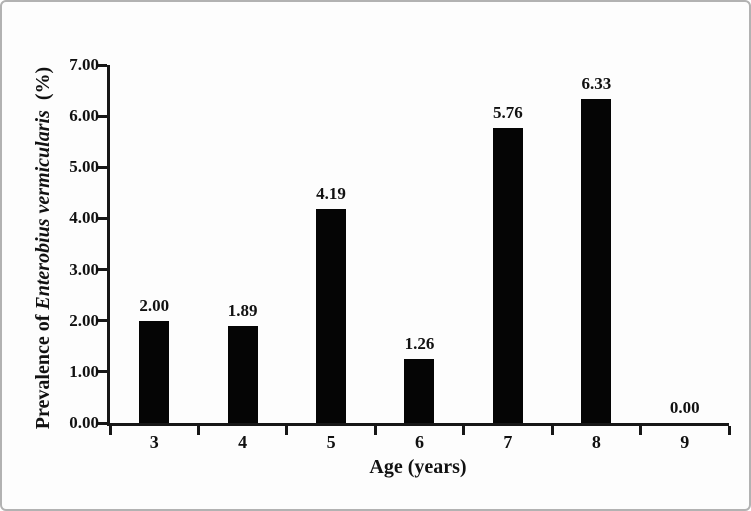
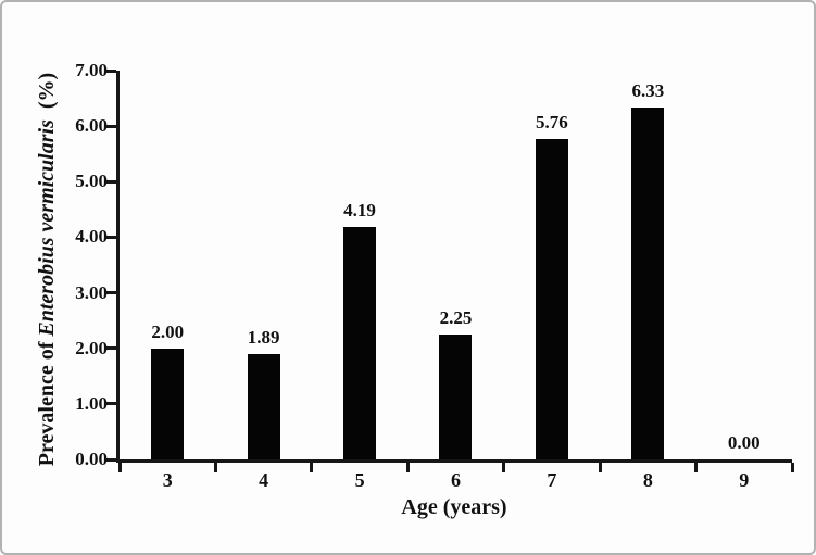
6: 1.26 -> 2.25
